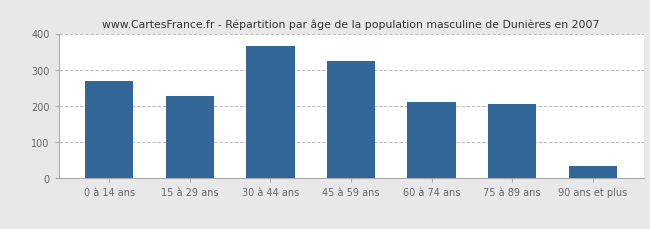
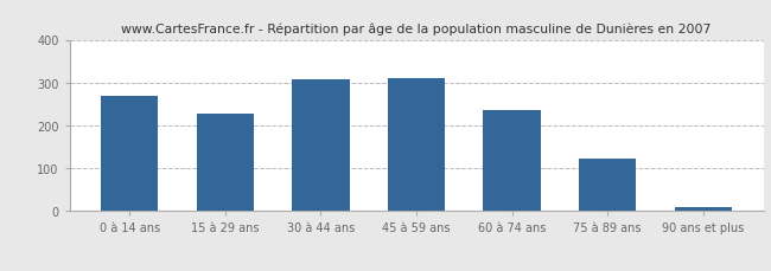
30 à 44 ans: 365 -> 308
45 à 59 ans: 325 -> 310
60 à 74 ans: 210 -> 235
75 à 89 ans: 205 -> 122
90 ans et plus: 35 -> 10
